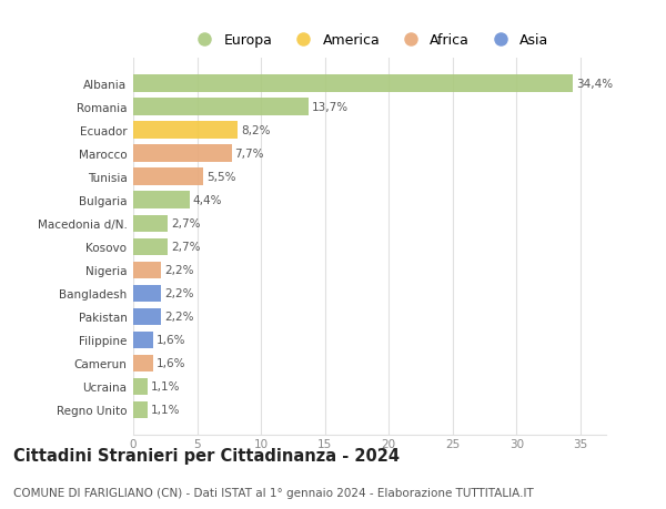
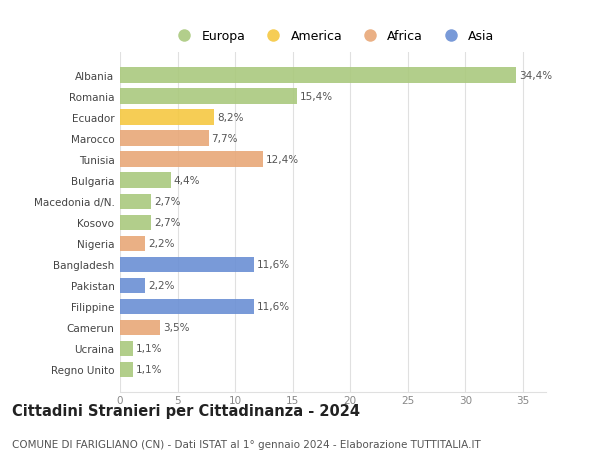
Romania: 13,7% -> 15,4%
Tunisia: 5,5% -> 12,4%
Bangladesh: 2,2% -> 11,6%
Filippine: 1,6% -> 11,6%
Camerun: 1,6% -> 3,5%
